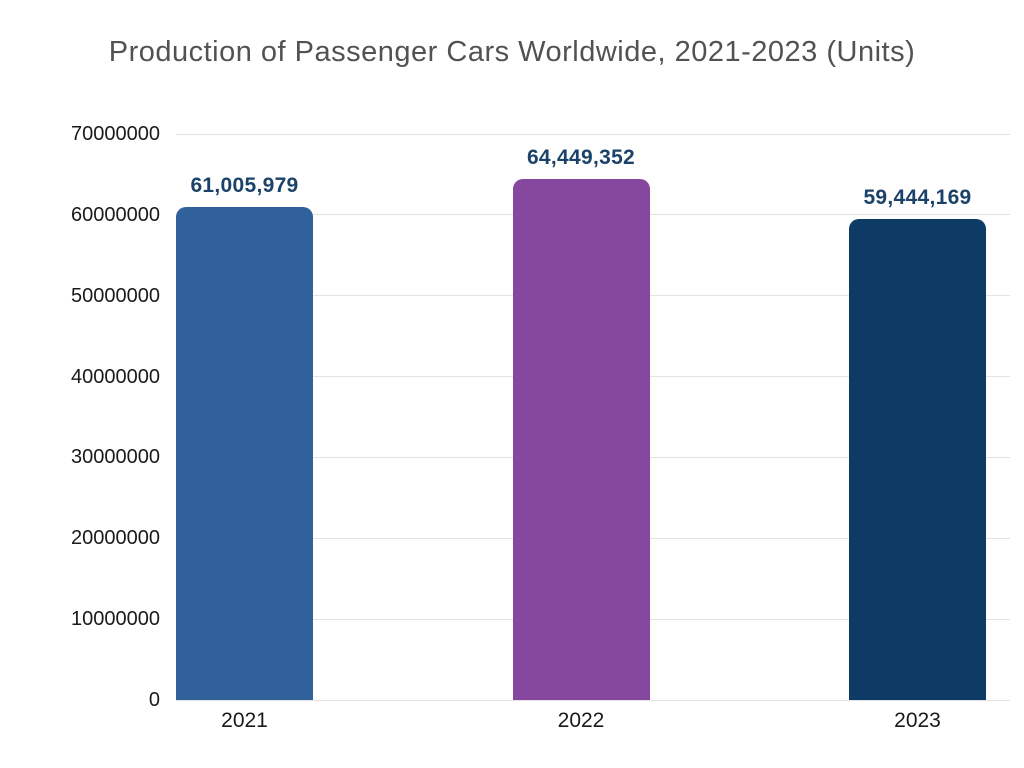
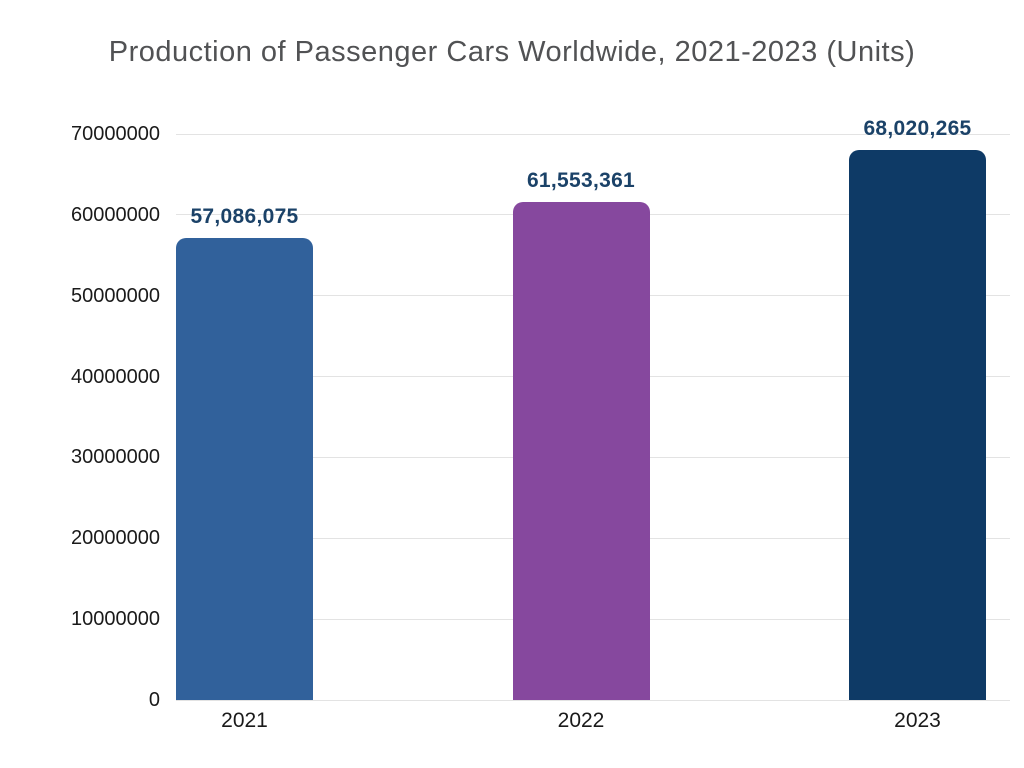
2021: 61,005,979 -> 57,086,075
2022: 64,449,352 -> 61,553,361
2023: 59,444,169 -> 68,020,265
